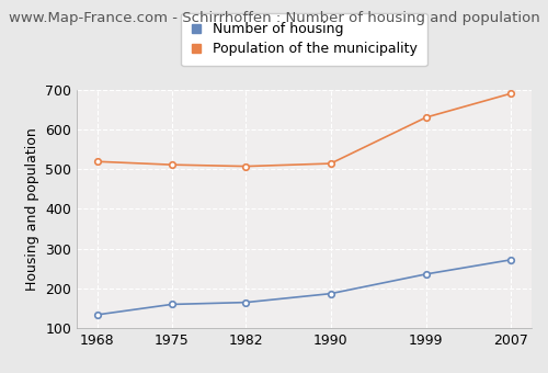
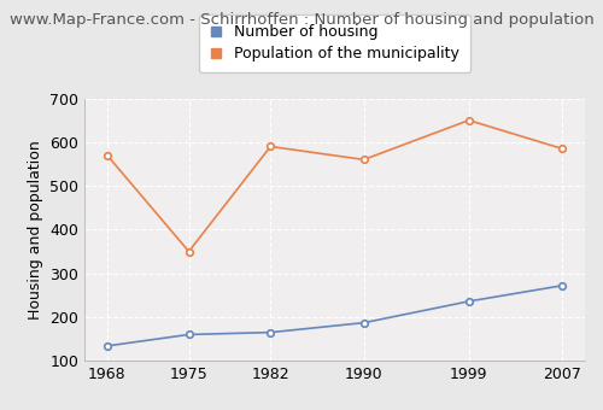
Population of the municipality/1968: 519 -> 570
Population of the municipality/1975: 511 -> 350
Population of the municipality/1982: 507 -> 590
Population of the municipality/1990: 514 -> 560
Population of the municipality/1999: 630 -> 650
Population of the municipality/2007: 690 -> 585
